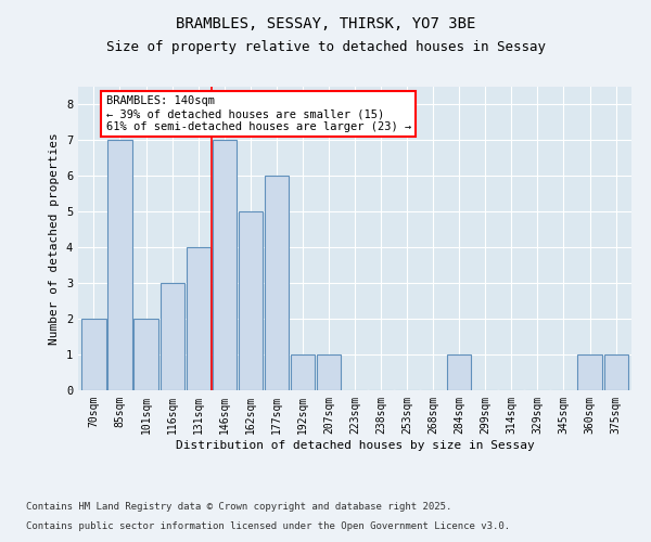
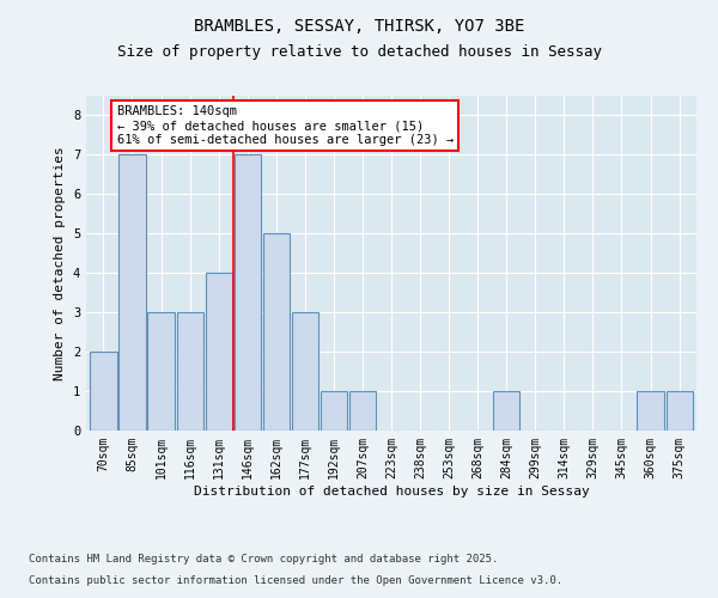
101sqm: 2 -> 3
177sqm: 6 -> 3
